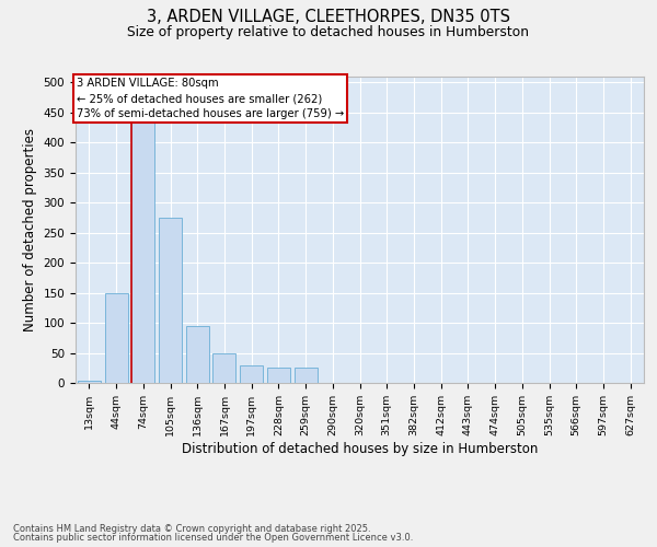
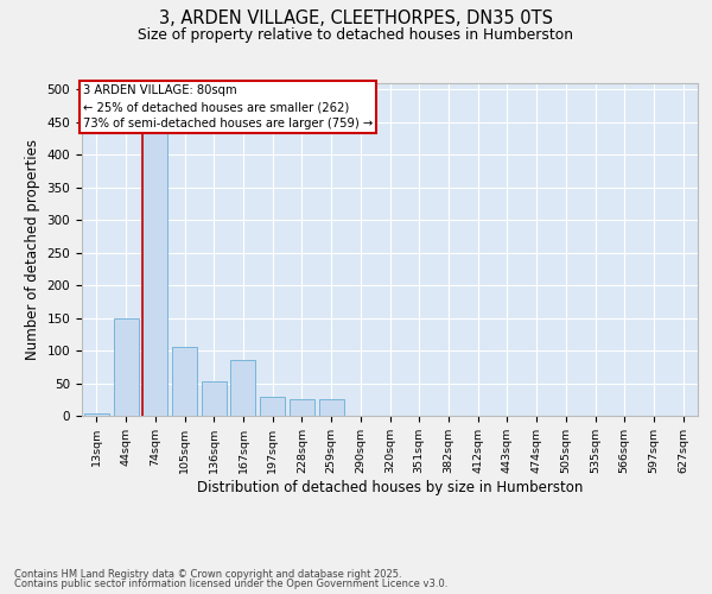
105sqm: 275 -> 106
136sqm: 95 -> 52
167sqm: 50 -> 86
